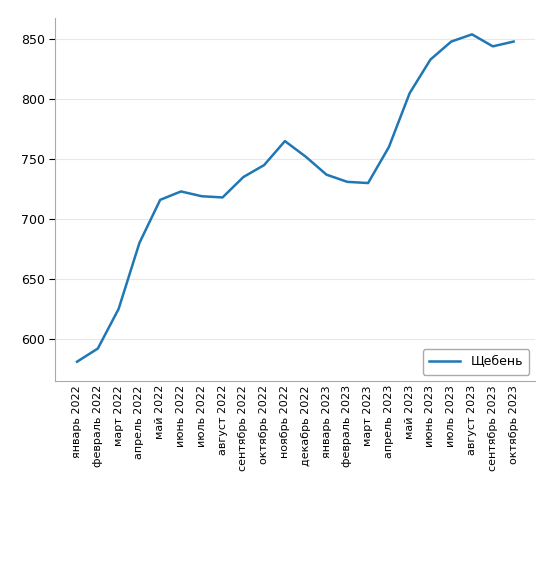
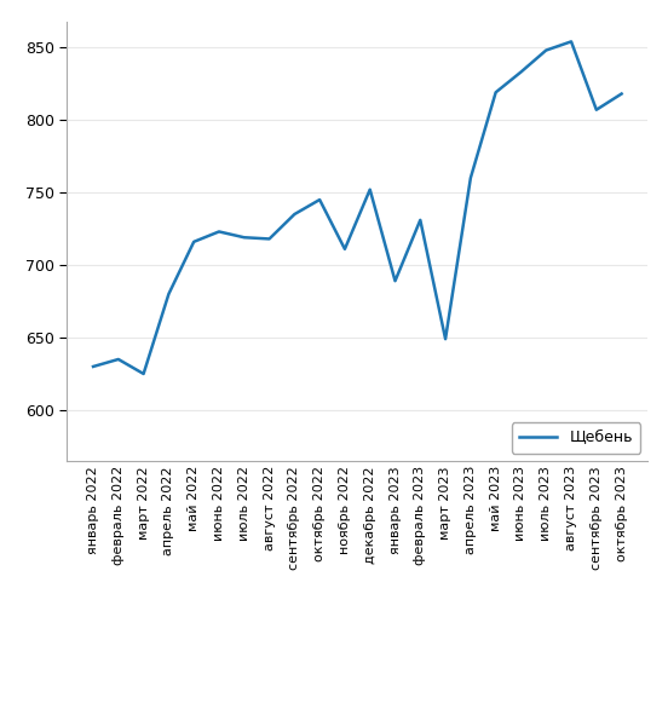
январь 2022: 581 -> 630
февраль 2022: 592 -> 635
ноябрь 2022: 765 -> 711
январь 2023: 737 -> 689
март 2023: 730 -> 649
май 2023: 805 -> 819
сентябрь 2023: 844 -> 807
октябрь 2023: 848 -> 818
